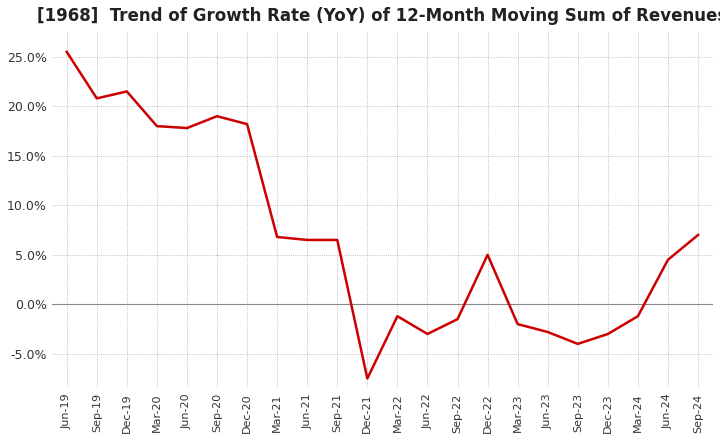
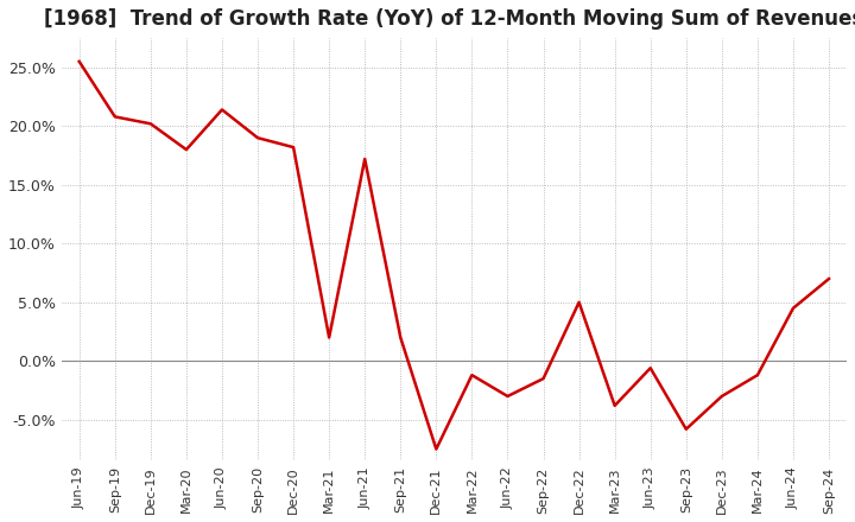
Dec-19: 21.5% -> 20.2%
Jun-20: 17.8% -> 21.4%
Mar-21: 6.8% -> 2.0%
Jun-21: 6.5% -> 17.2%
Sep-21: 6.5% -> 2.0%
Mar-23: -2.0% -> -3.8%
Jun-23: -2.8% -> -0.6%
Sep-23: -4.0% -> -5.8%
